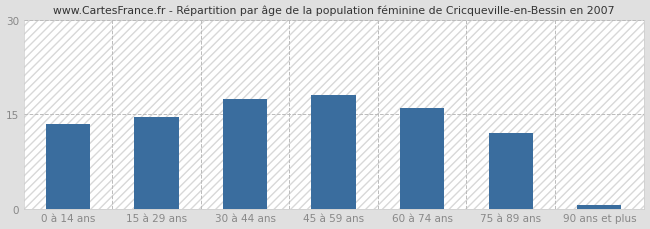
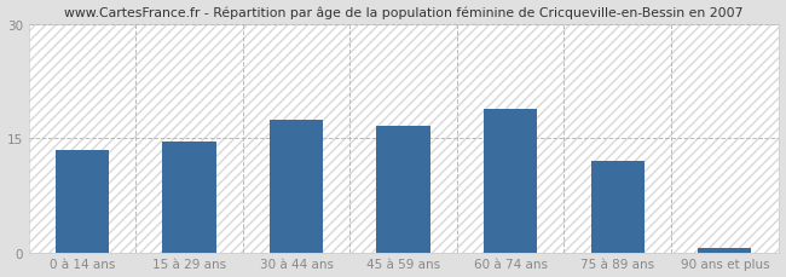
45 à 59 ans: 18.0 -> 16.6
60 à 74 ans: 16.0 -> 18.8
